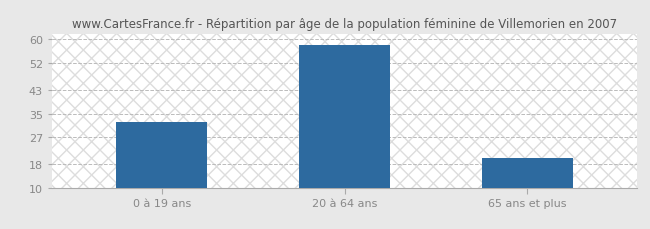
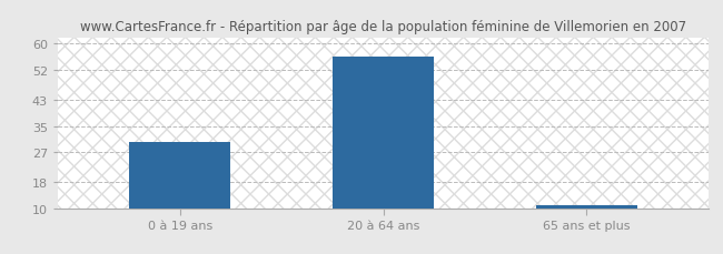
0 à 19 ans: 32 -> 30
20 à 64 ans: 58 -> 56
65 ans et plus: 20 -> 11
